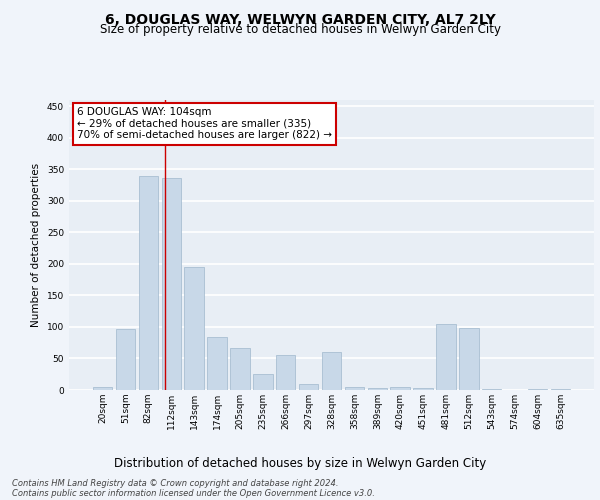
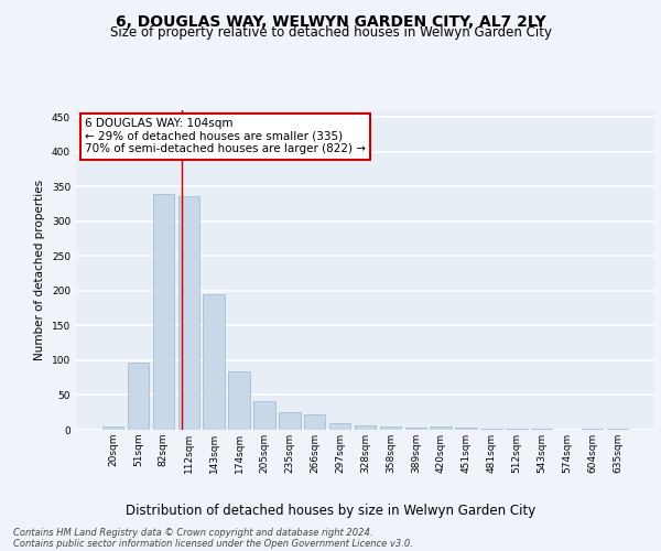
205sqm: 66 -> 42
266sqm: 56 -> 23
328sqm: 60 -> 7
481sqm: 104 -> 1
512sqm: 98 -> 1
